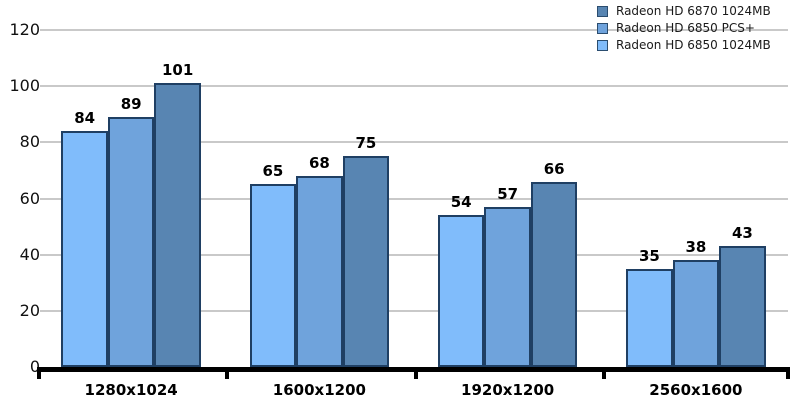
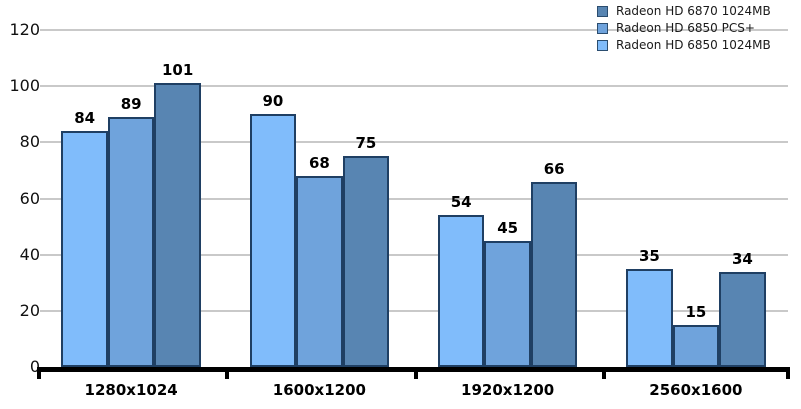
Radeon HD 6850 1024MB/1600x1200: 65 -> 90
Radeon HD 6850 PCS+/1920x1200: 57 -> 45
Radeon HD 6850 PCS+/2560x1600: 38 -> 15
Radeon HD 6870 1024MB/2560x1600: 43 -> 34
